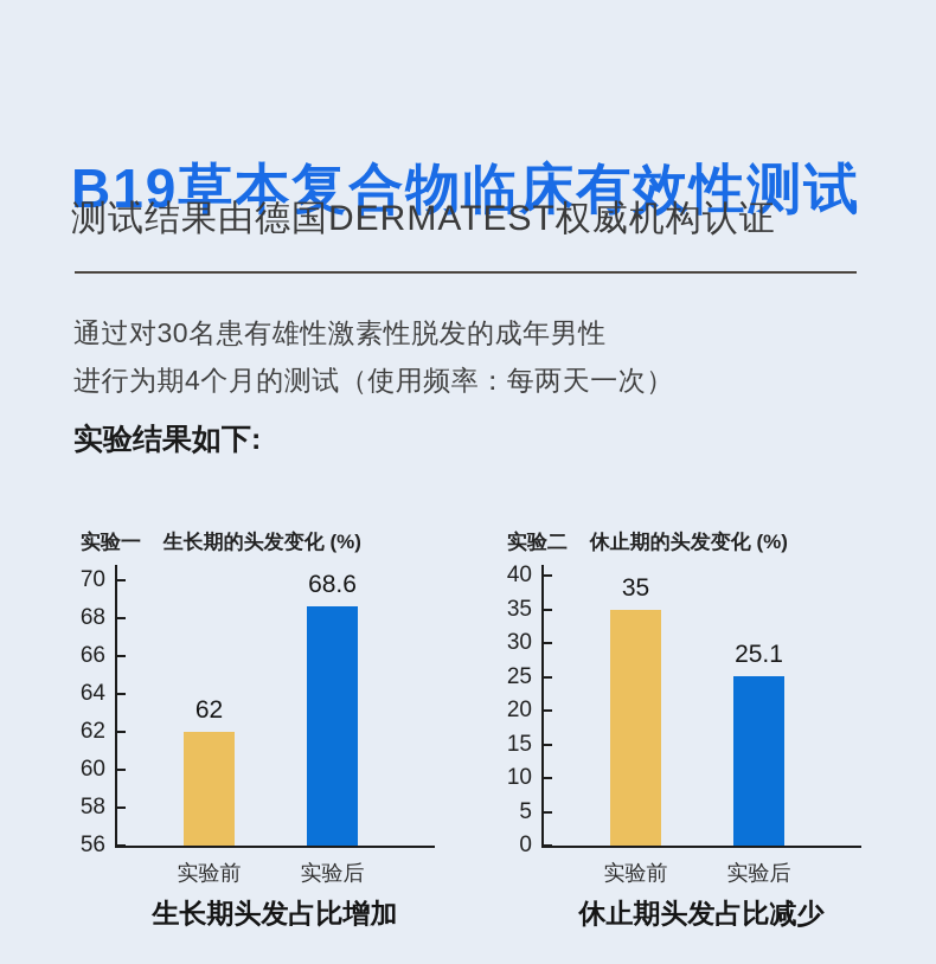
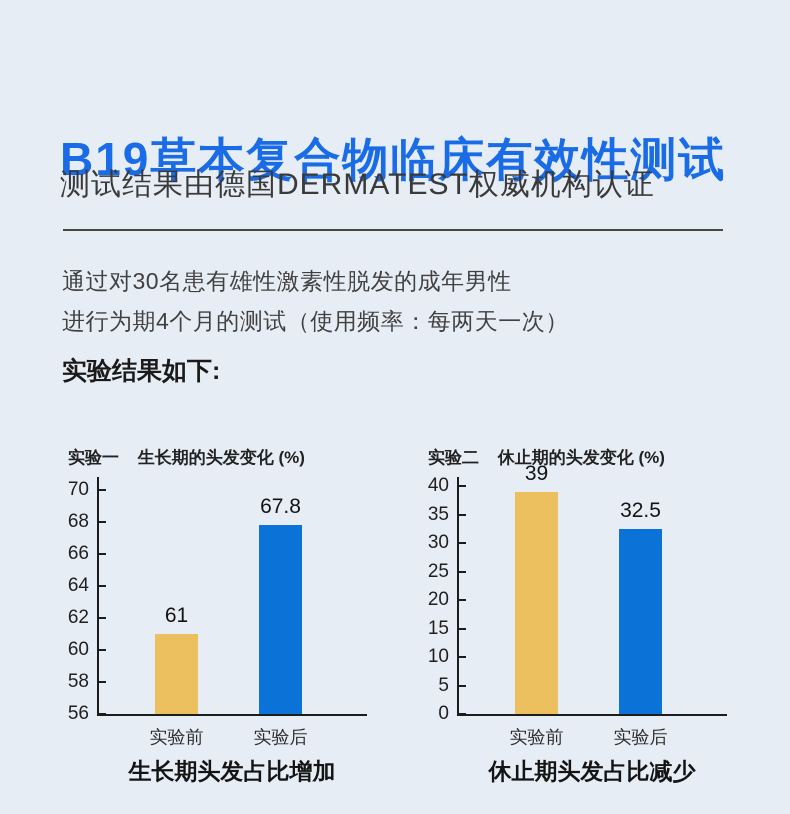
生长期的头发变化 (%)/实验前: 62 -> 61
生长期的头发变化 (%)/实验后: 68.6 -> 67.8
休止期的头发变化 (%)/实验前: 35 -> 39
休止期的头发变化 (%)/实验后: 25.1 -> 32.5
